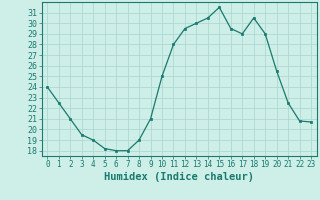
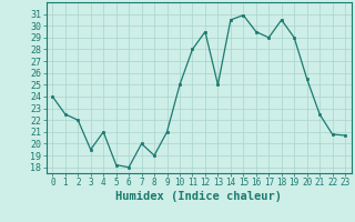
2: 21.0 -> 22.0
4: 19.0 -> 21.0
7: 18.0 -> 20.0
13: 30.0 -> 25.0
15: 31.5 -> 30.9
